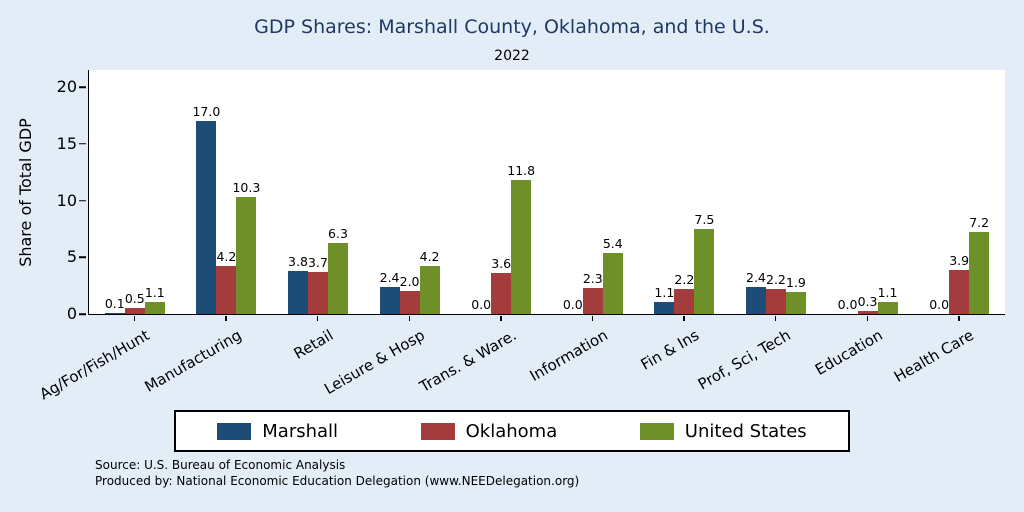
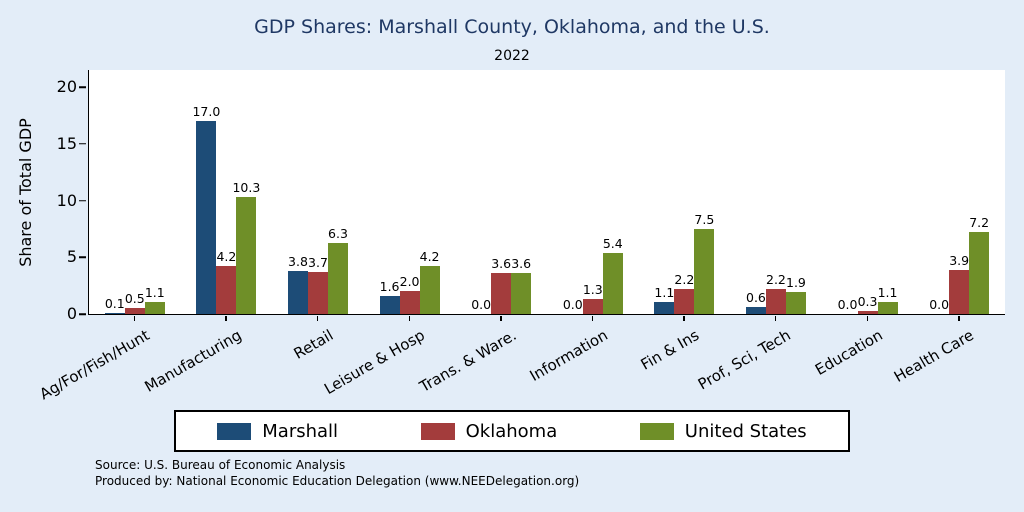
Marshall/Leisure & Hosp: 2.4 -> 1.6
United States/Trans. & Ware.: 11.8 -> 3.6
Oklahoma/Information: 2.3 -> 1.3
Marshall/Prof, Sci, Tech: 2.4 -> 0.6
